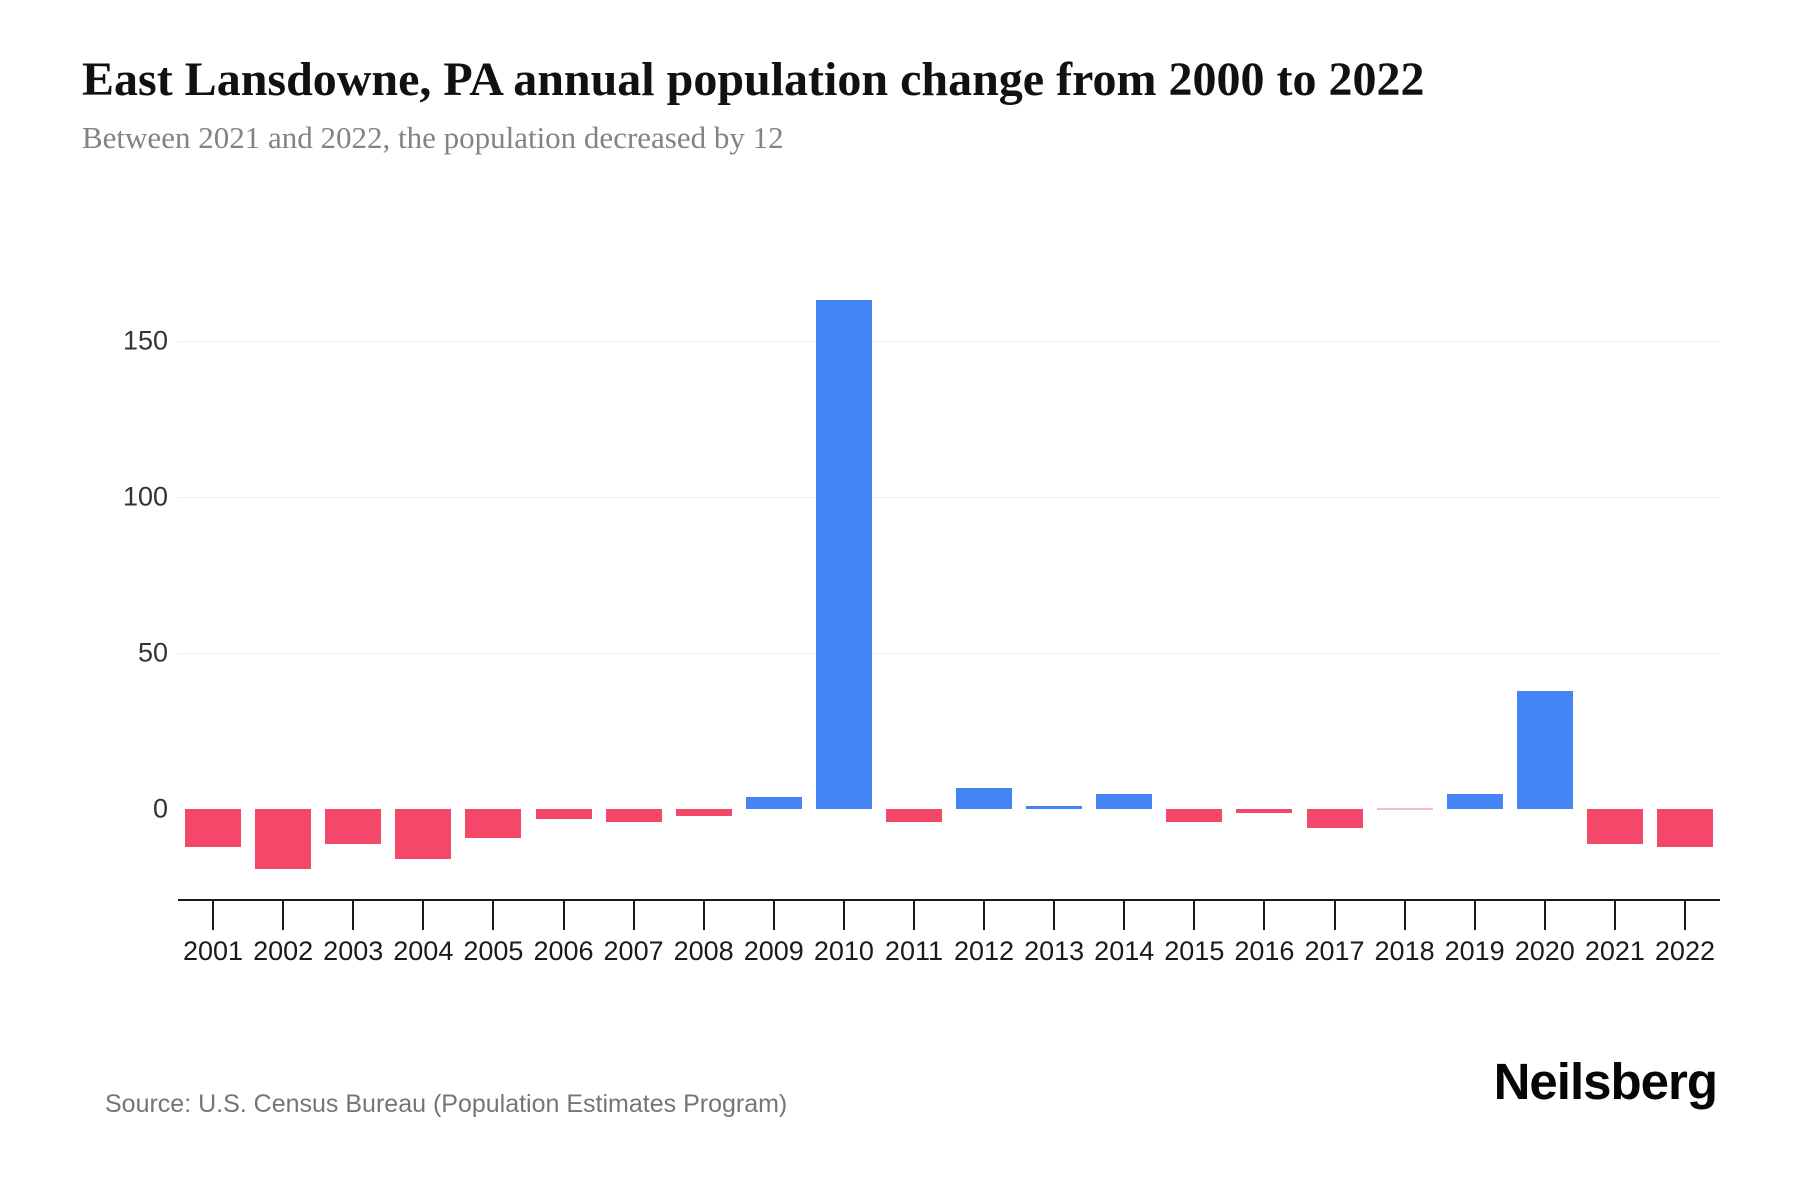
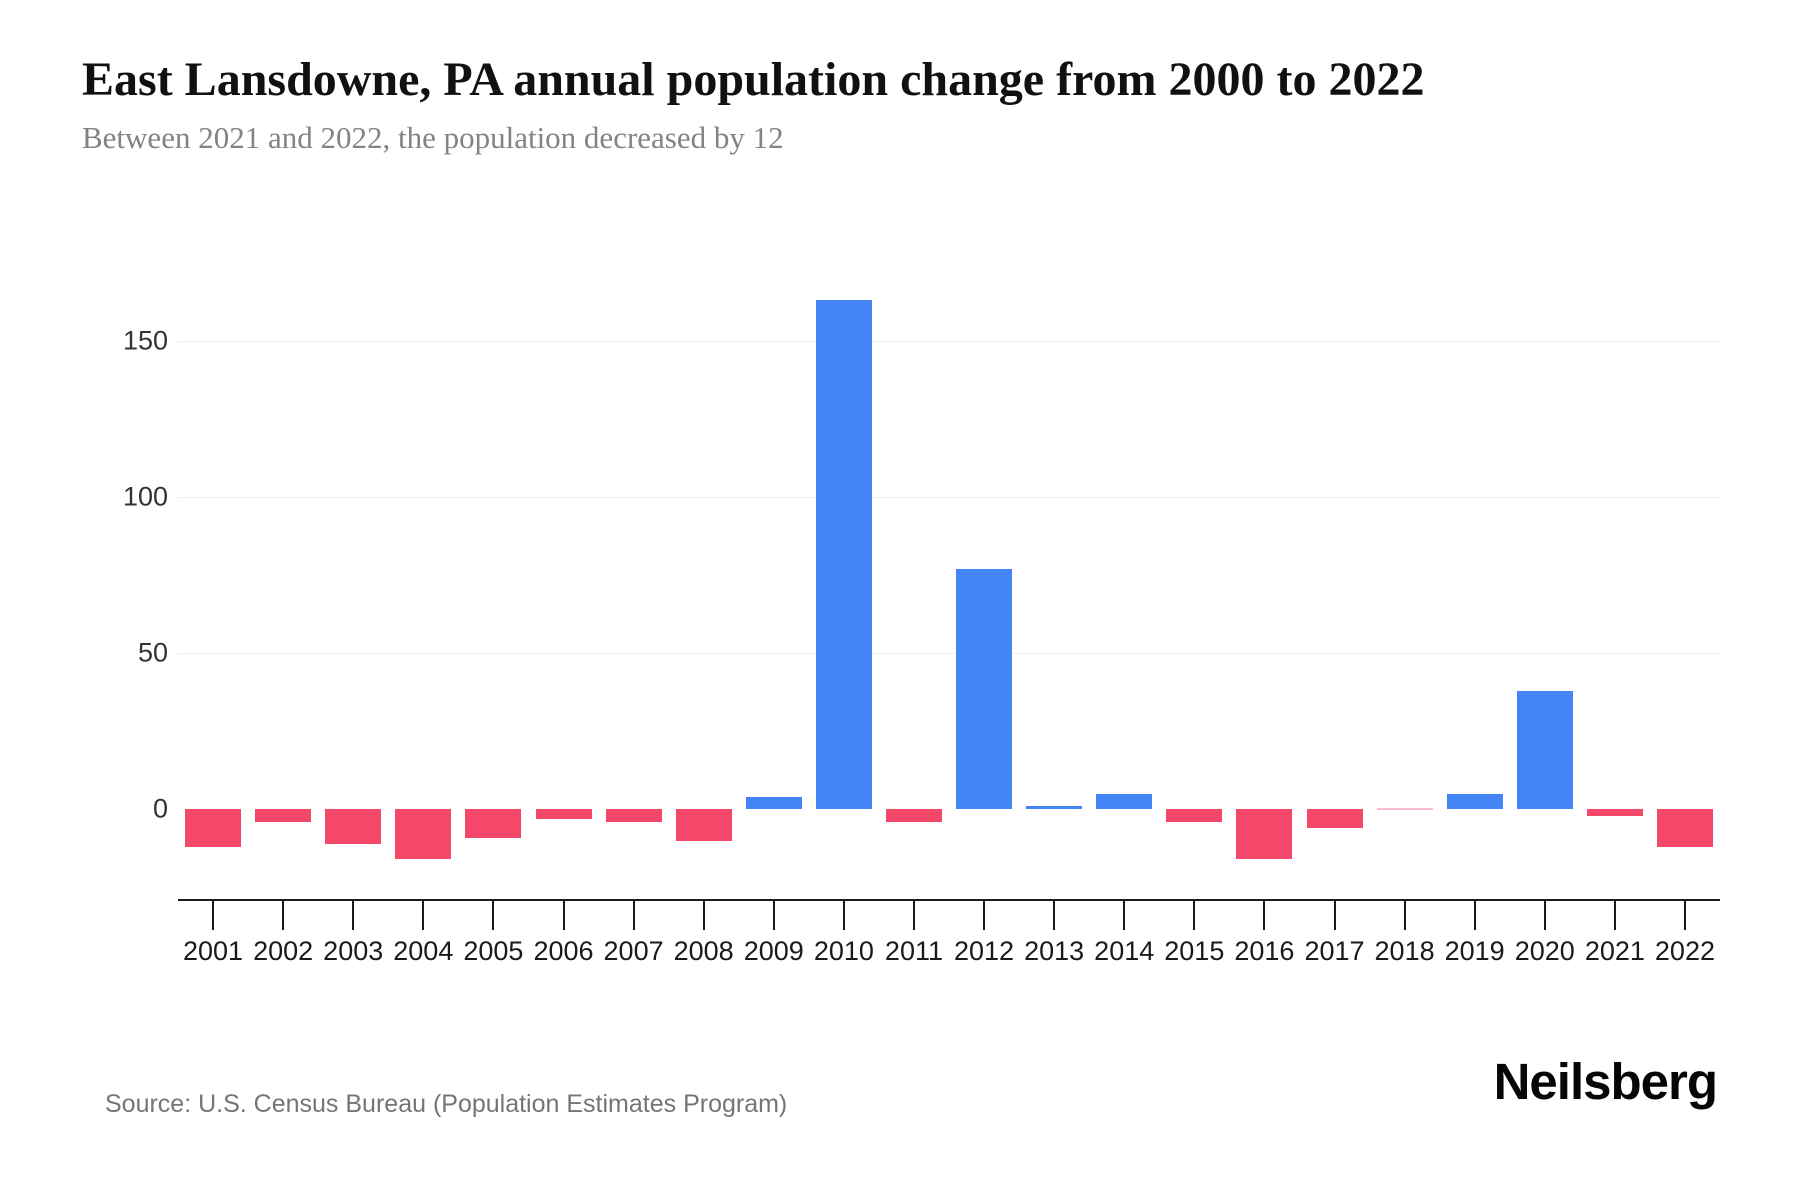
2002: -19 -> -4
2008: -2 -> -10
2012: 7 -> 77
2016: -1 -> -16
2021: -11 -> -2
